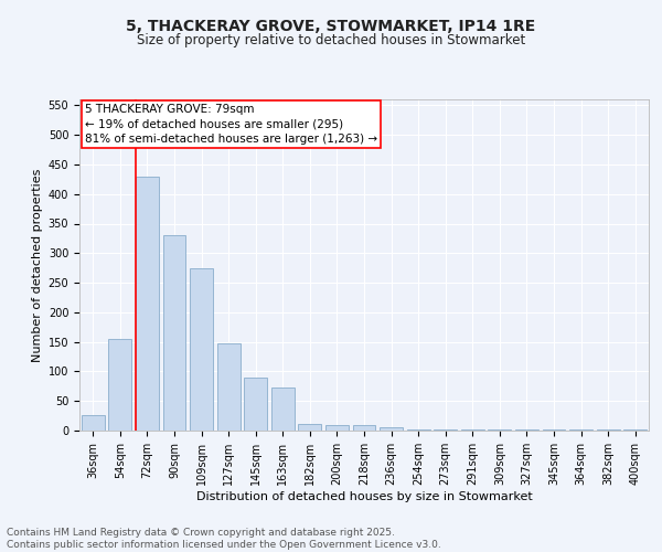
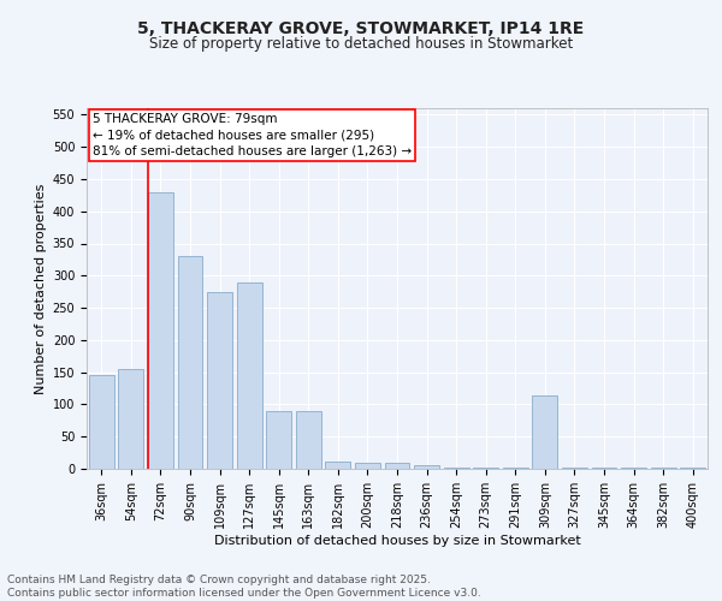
36sqm: 27 -> 146
127sqm: 148 -> 290
163sqm: 72 -> 90
309sqm: 1 -> 114
